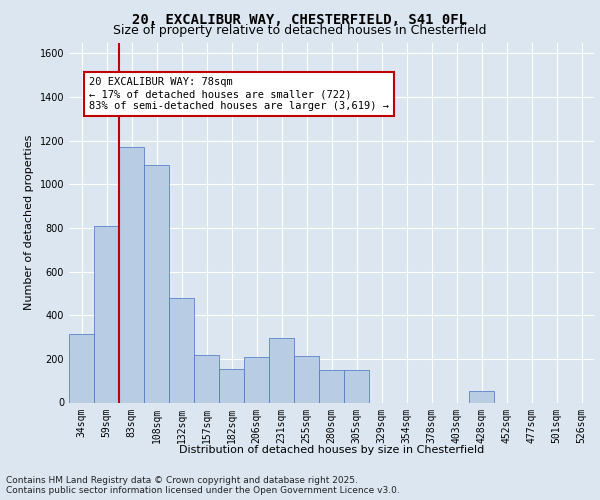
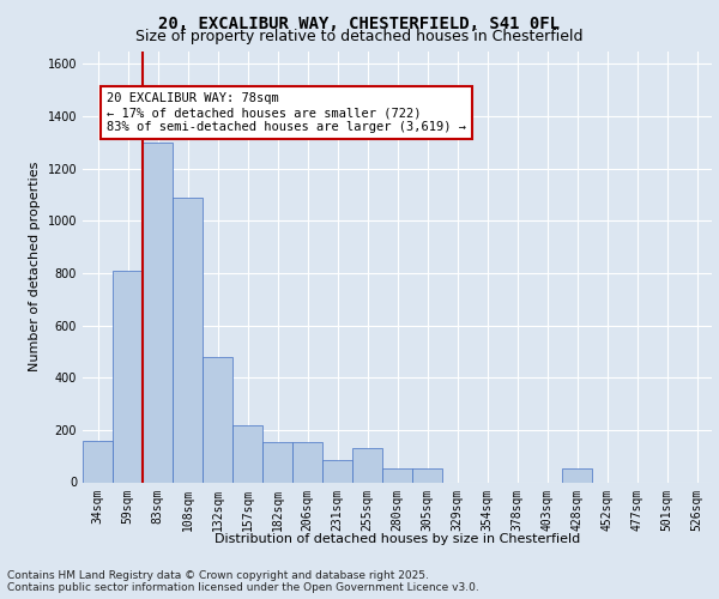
34sqm: 315 -> 160
83sqm: 1170 -> 1300
206sqm: 210 -> 155
231sqm: 295 -> 85
255sqm: 215 -> 130
280sqm: 150 -> 55
305sqm: 150 -> 55
